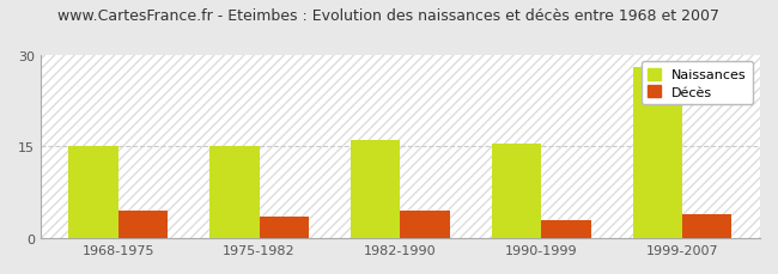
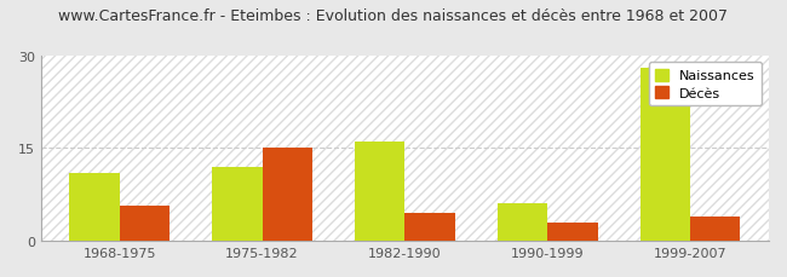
Naissances/1968-1975: 15.0 -> 11.0
Décès/1968-1975: 4.5 -> 5.6
Naissances/1975-1982: 15.0 -> 12.0
Décès/1975-1982: 3.5 -> 15.0
Naissances/1990-1999: 15.5 -> 6.0
